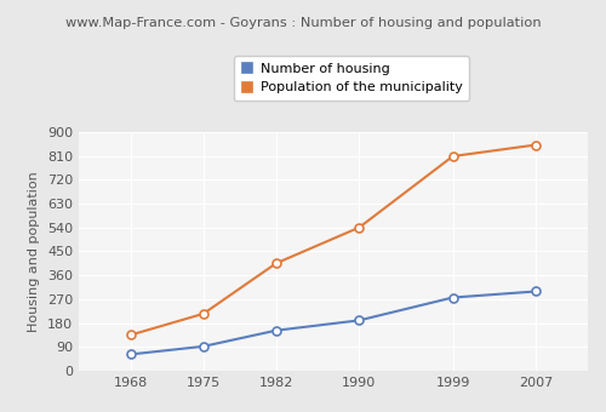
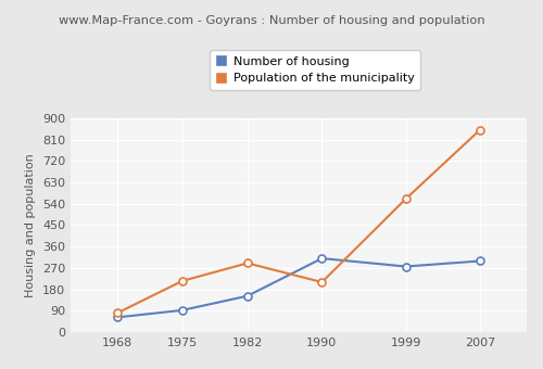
Population of the municipality/1968: 135 -> 80
Population of the municipality/1982: 405 -> 290
Number of housing/1990: 190 -> 310
Population of the municipality/1990: 540 -> 210
Population of the municipality/1999: 808 -> 560
